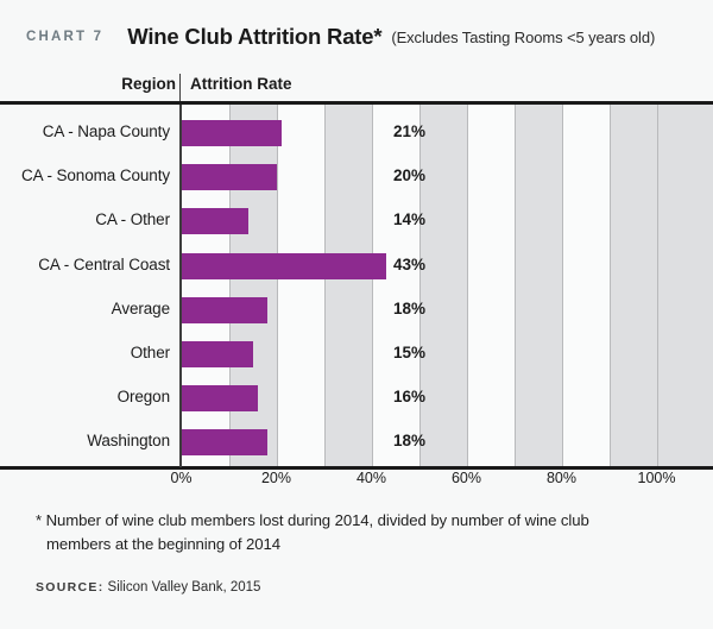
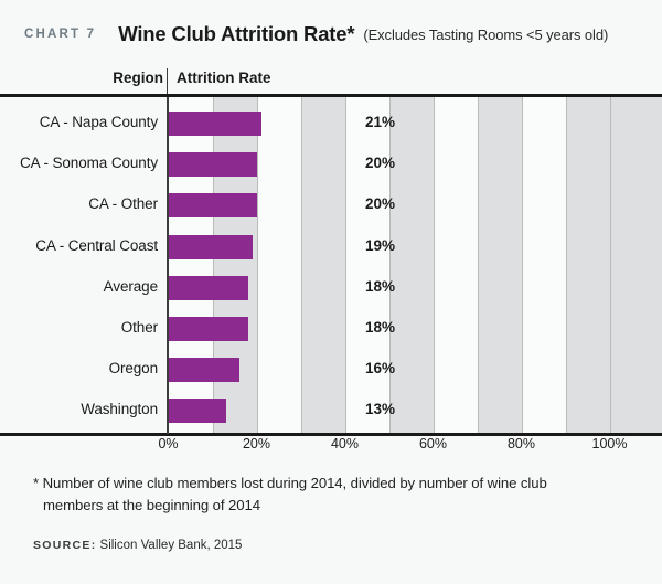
CA - Other: 14% -> 20%
CA - Central Coast: 43% -> 19%
Other: 15% -> 18%
Washington: 18% -> 13%
